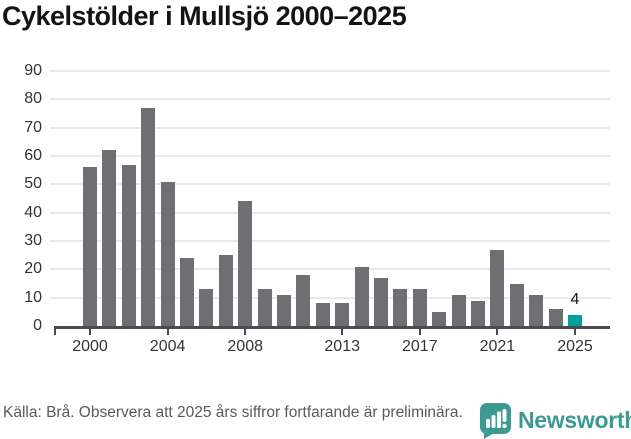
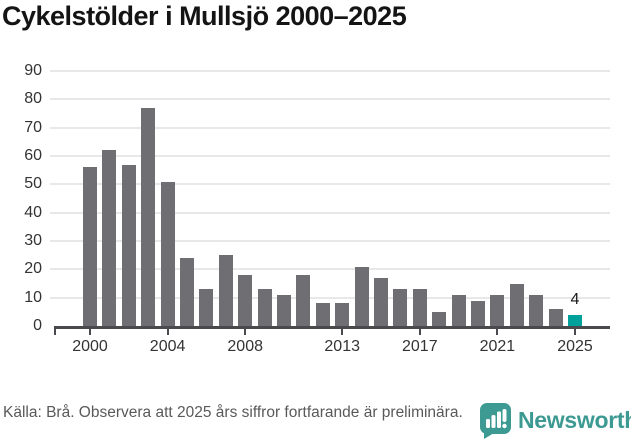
2008: 44 -> 18
2021: 27 -> 11
